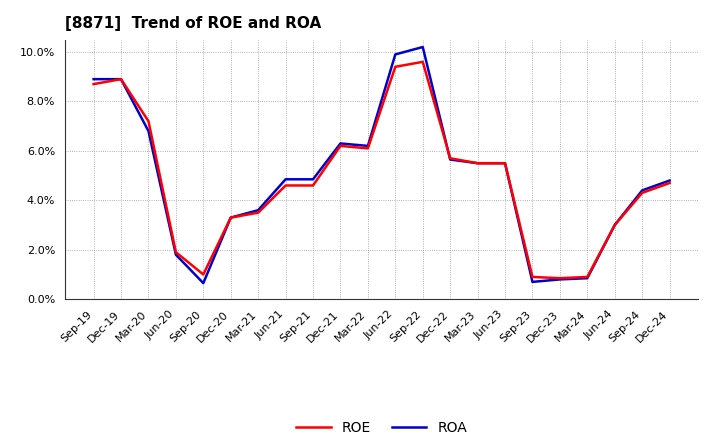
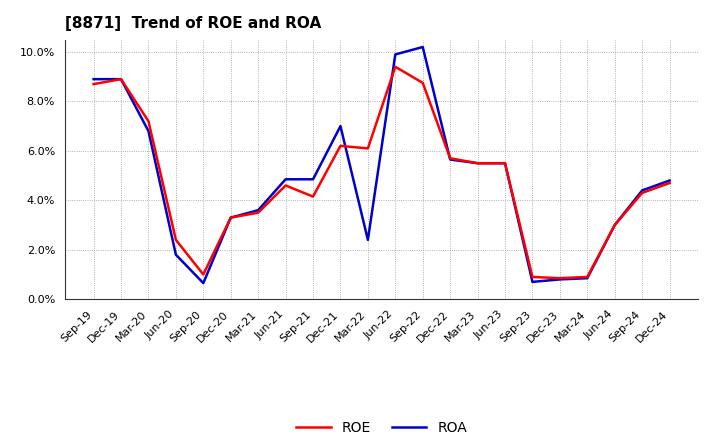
ROE/Jun-20: 1.90% -> 2.40%
ROE/Sep-21: 4.60% -> 4.15%
ROA/Dec-21: 6.30% -> 7.00%
ROA/Mar-22: 6.20% -> 2.40%
ROE/Sep-22: 9.60% -> 8.75%
